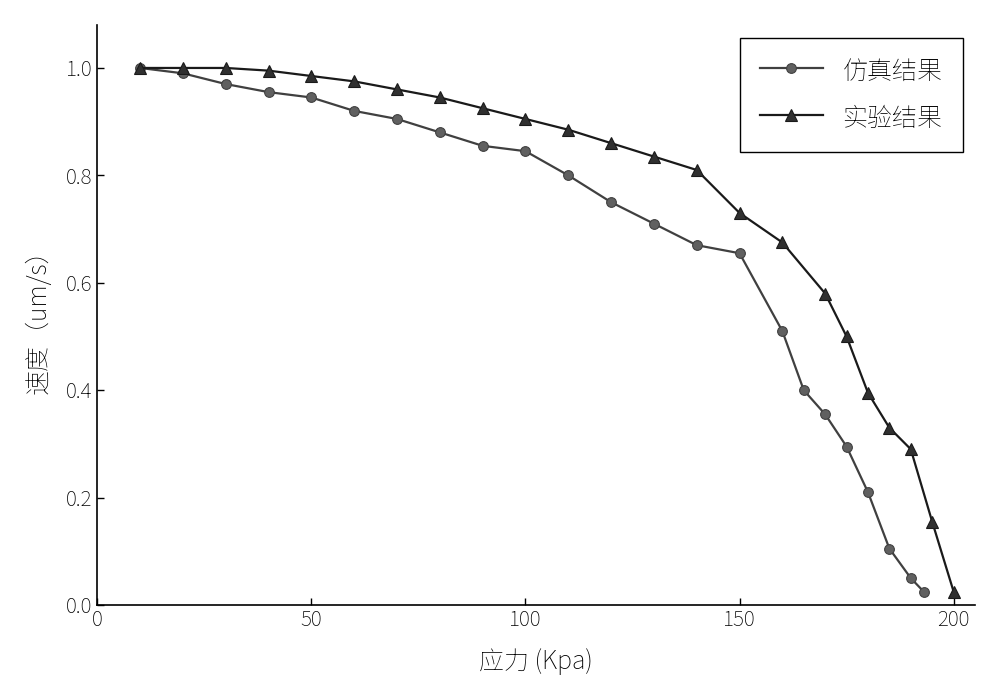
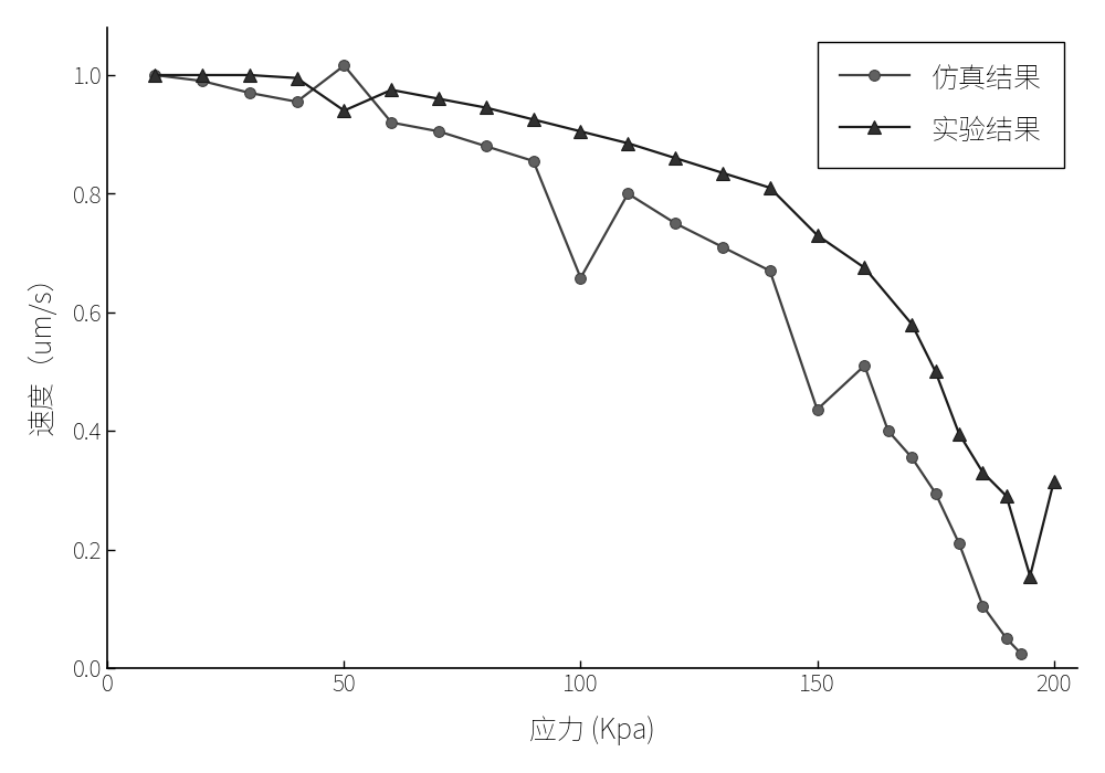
仿真结果/50: 0.945 -> 1.016
实验结果/50: 0.985 -> 0.940
仿真结果/100: 0.845 -> 0.658
仿真结果/150: 0.655 -> 0.436
实验结果/200: 0.025 -> 0.314
